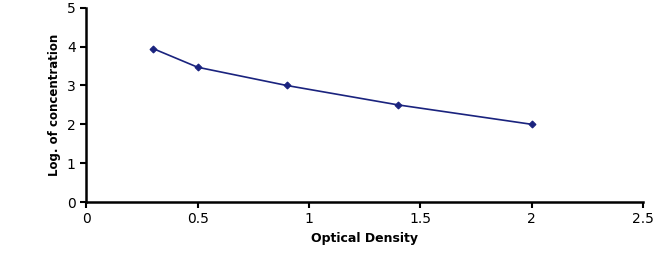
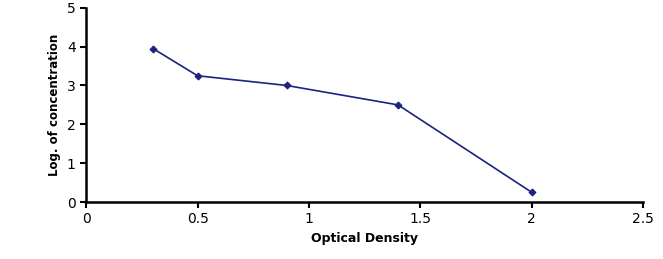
0.5: 3.47 -> 3.25
2: 2.00 -> 0.25
